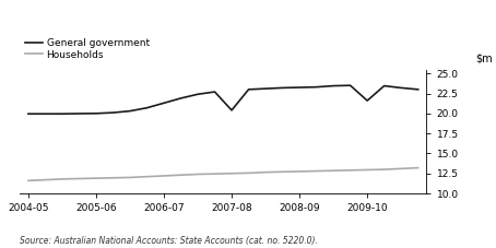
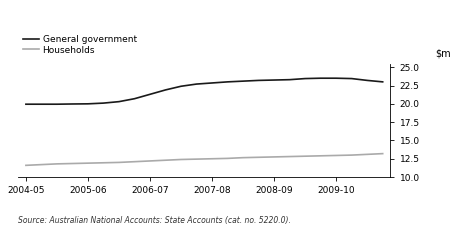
General government/2007-08: 20.4 -> 22.9
General government/2009-10: 21.6 -> 23.5
